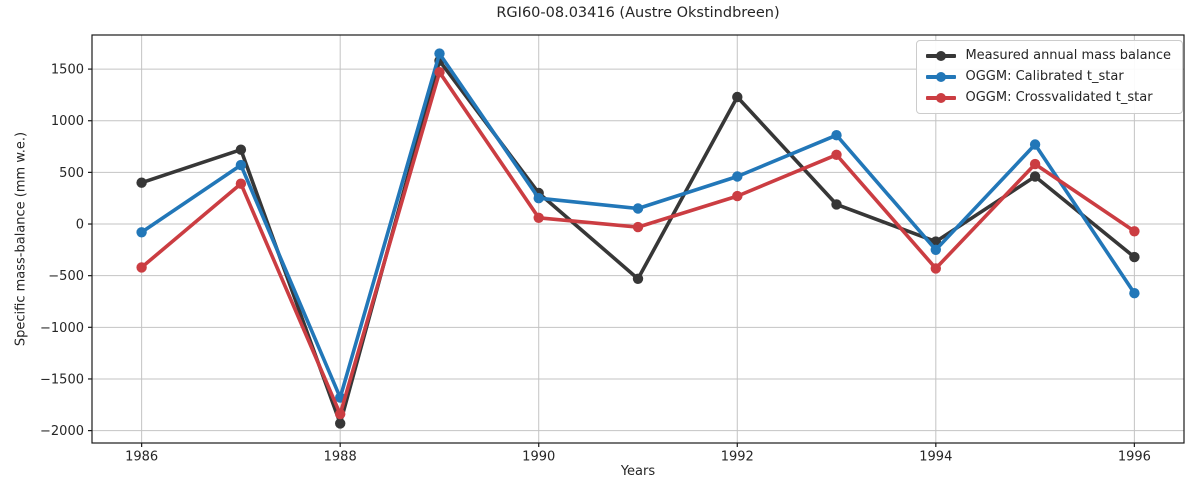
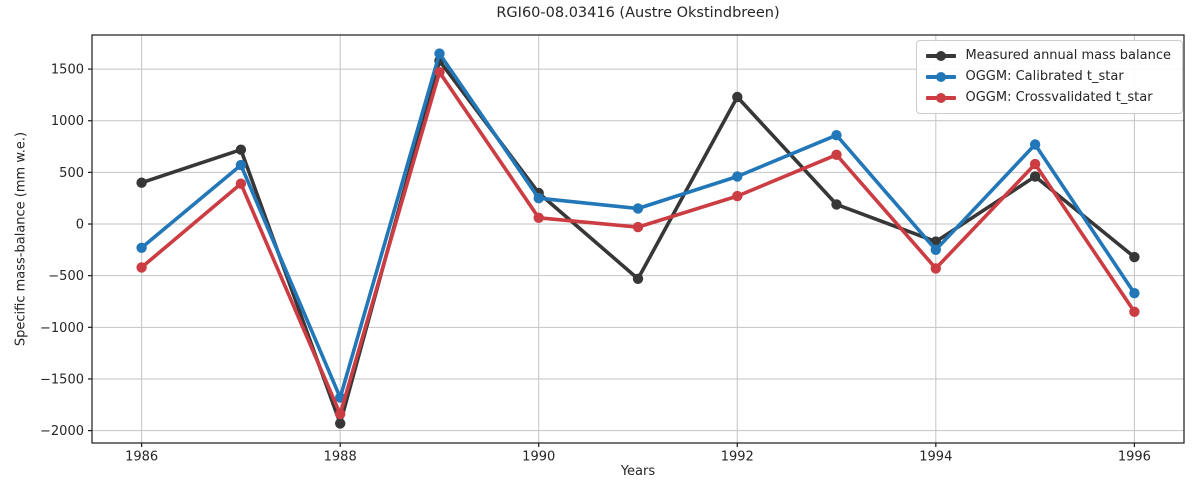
OGGM: Calibrated t_star/1986: -80 -> -230
OGGM: Crossvalidated t_star/1996: -70 -> -850
